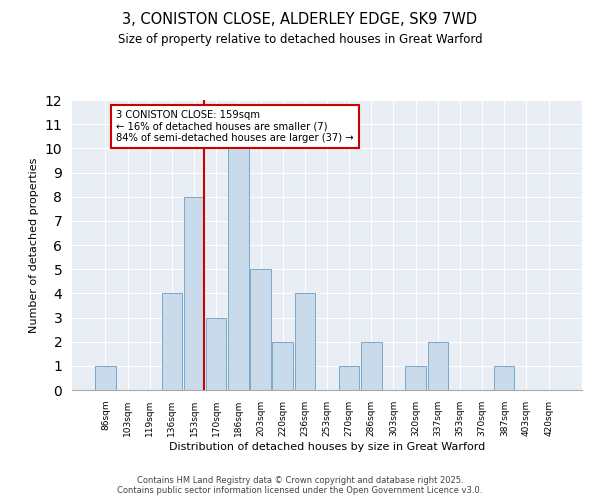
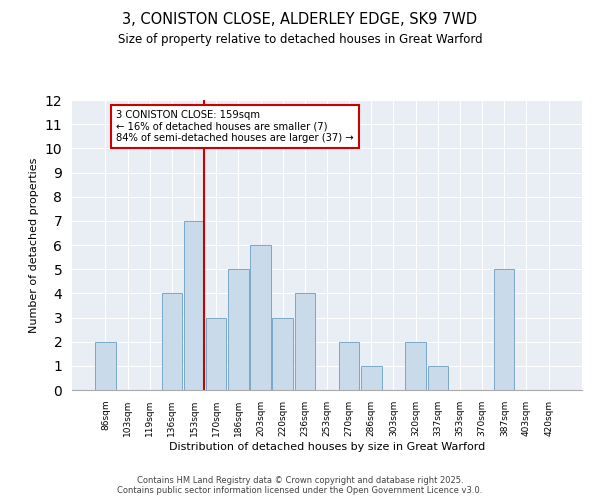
86sqm: 1 -> 2
153sqm: 8 -> 7
186sqm: 10 -> 5
203sqm: 5 -> 6
220sqm: 2 -> 3
270sqm: 1 -> 2
286sqm: 2 -> 1
320sqm: 1 -> 2
337sqm: 2 -> 1
387sqm: 1 -> 5
